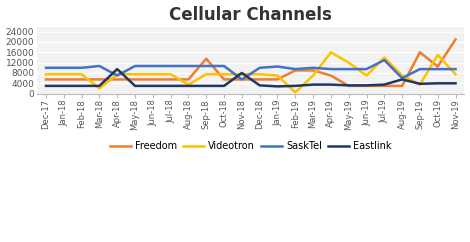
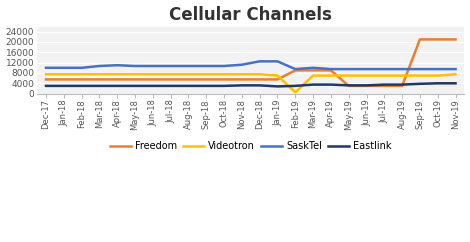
Videotron/Mar-18: 2000 -> 7500
SaskTel/Apr-18: 7000 -> 11000
Eastlink/Apr-18: 9500 -> 3000
Videotron/Aug-18: 3500 -> 7500
Freedom/Sep-18: 13500 -> 5500
SaskTel/Nov-18: 5500 -> 11200
Eastlink/Nov-18: 8000 -> 3200
SaskTel/Dec-18: 10000 -> 12500
SaskTel/Jan-19: 10500 -> 12500
Freedom/Apr-19: 7000 -> 9000
Videotron/Apr-19: 16000 -> 7000
Videotron/May-19: 12000 -> 7000
Videotron/Jul-19: 14000 -> 7000
SaskTel/Jul-19: 13000 -> 9500
SaskTel/Aug-19: 6000 -> 9500
Eastlink/Aug-19: 5500 -> 3500
Freedom/Sep-19: 16000 -> 21000
Videotron/Sep-19: 3500 -> 7000
Freedom/Oct-19: 10500 -> 21000
Videotron/Oct-19: 15000 -> 7000
